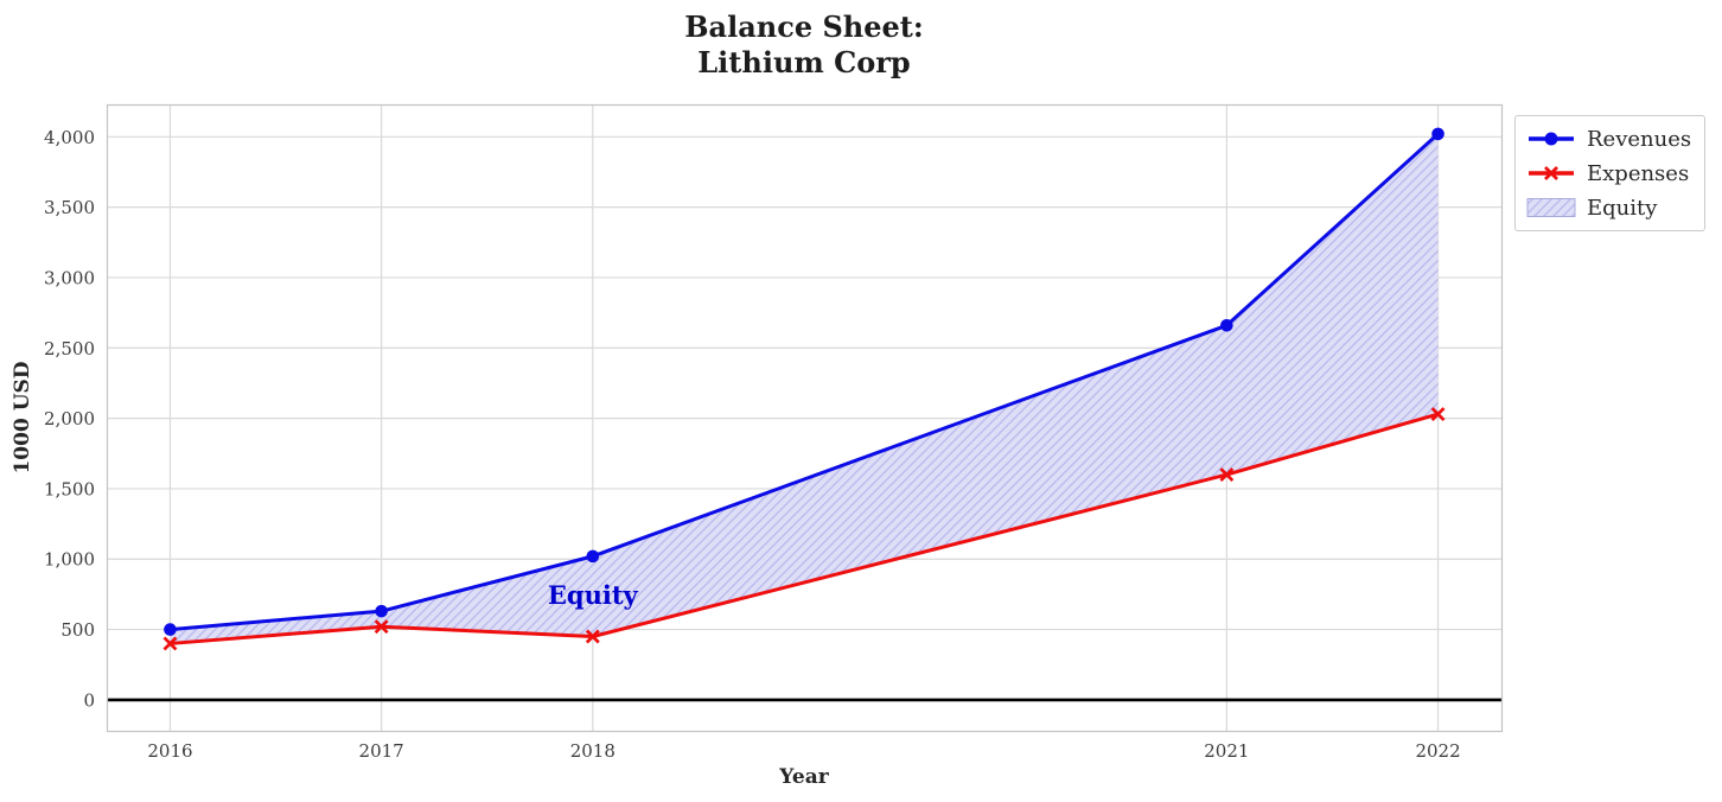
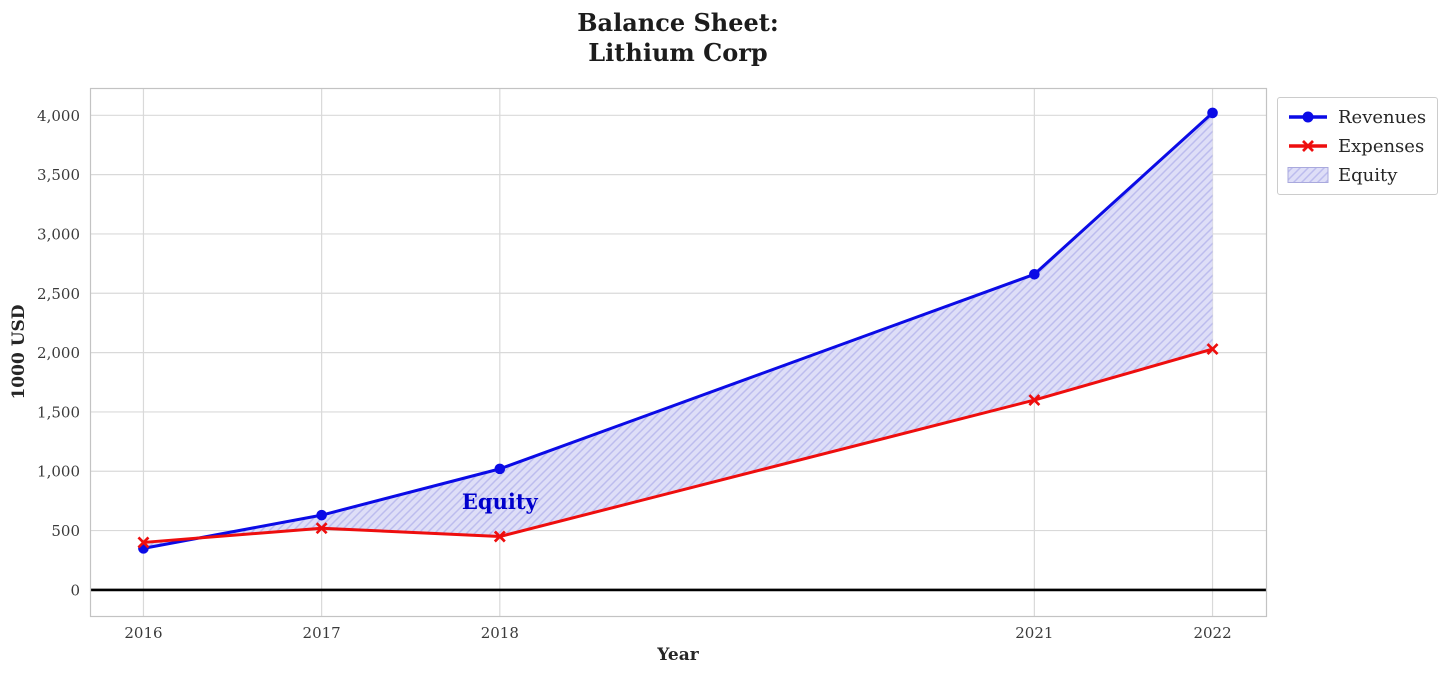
Revenues/2016: 500 -> 350
